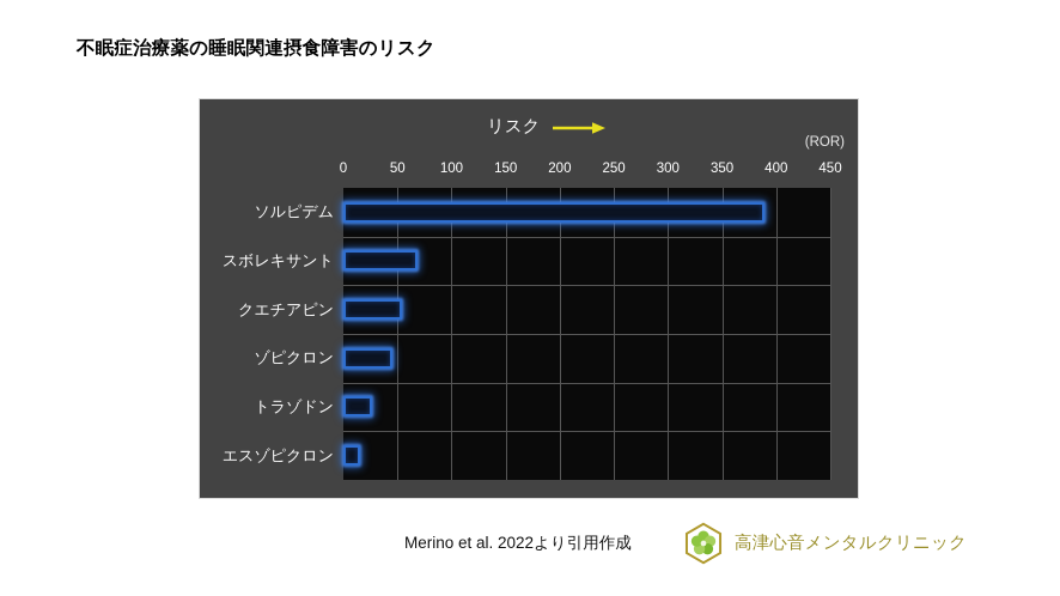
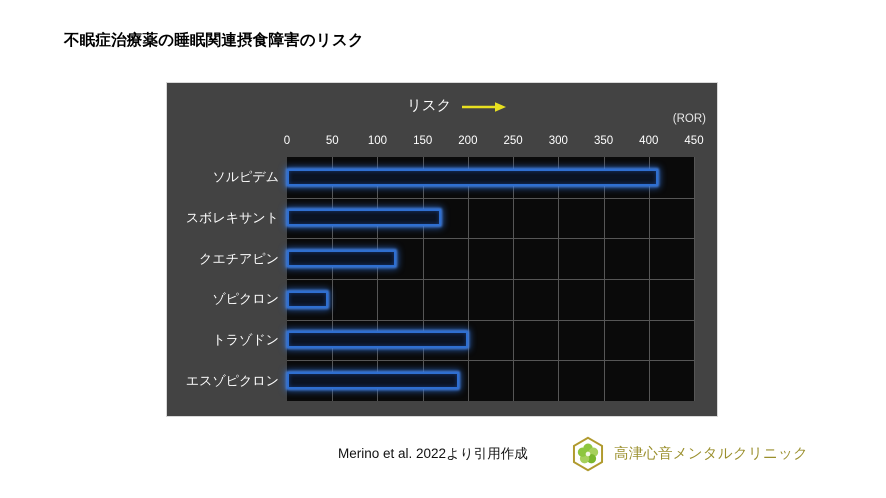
ソルピデム: 390 -> 410
スボレキサント: 70 -> 170
クエチアピン: 50 -> 120
トラゾドン: 30 -> 200
エスゾピクロン: 20 -> 190
